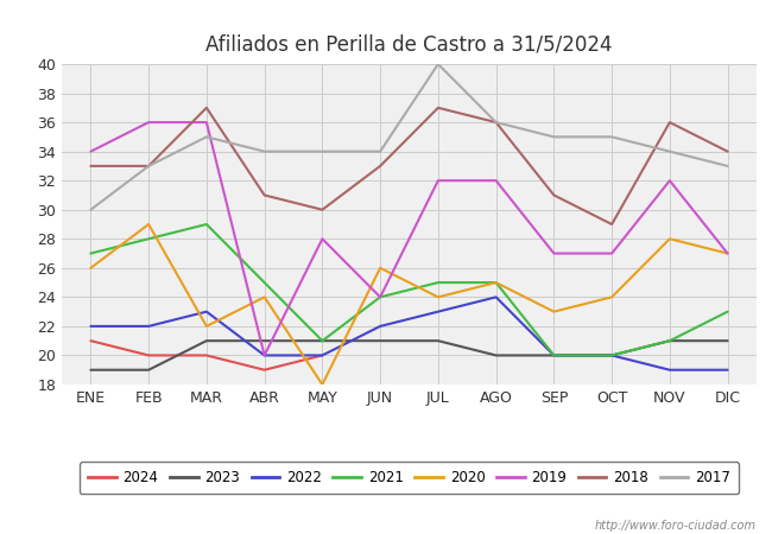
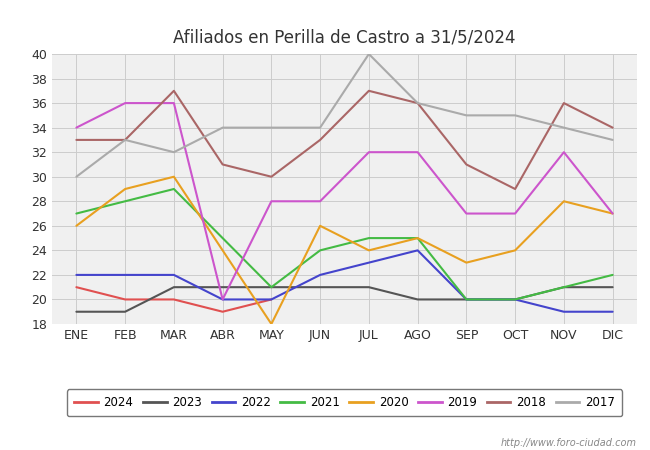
2022/MAR: 23 -> 22
2020/MAR: 22 -> 30
2017/MAR: 35 -> 32
2019/JUN: 24 -> 28
2021/DIC: 23 -> 22
